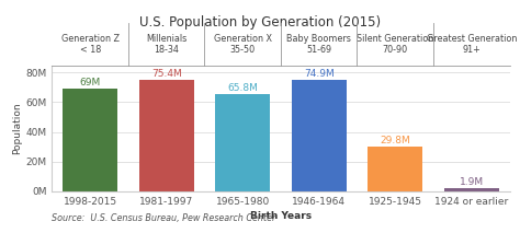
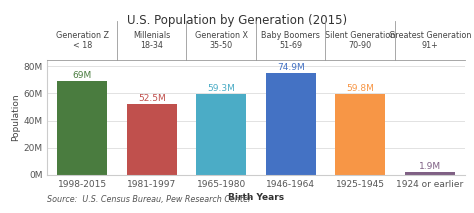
1981-1997: 75.4M -> 52.5M
1965-1980: 65.8M -> 59.3M
1925-1945: 29.8M -> 59.8M
